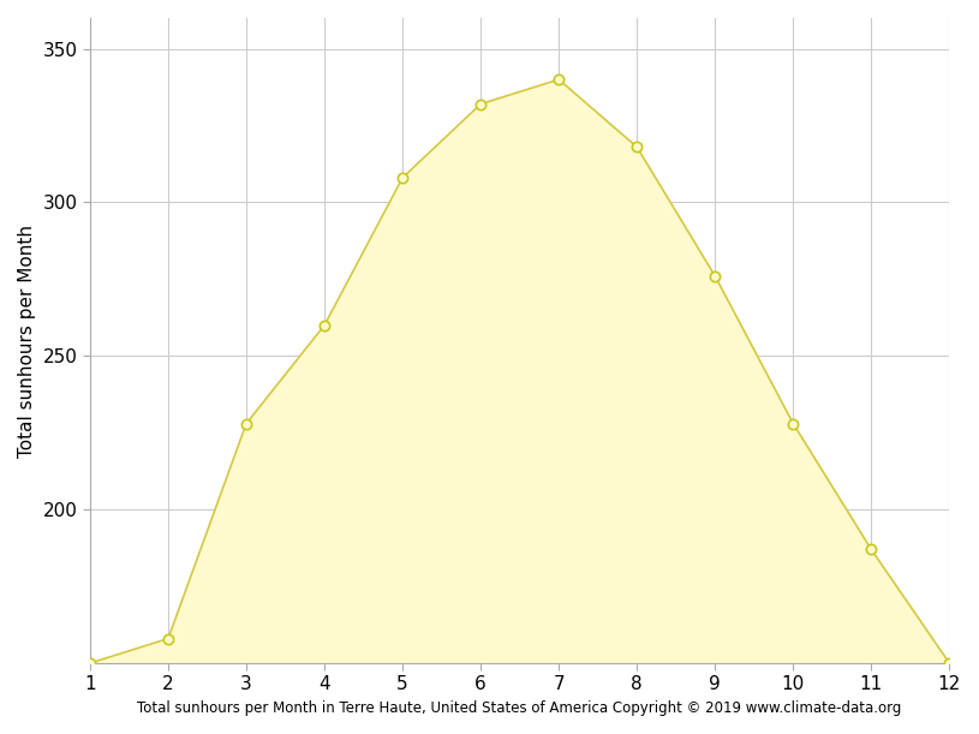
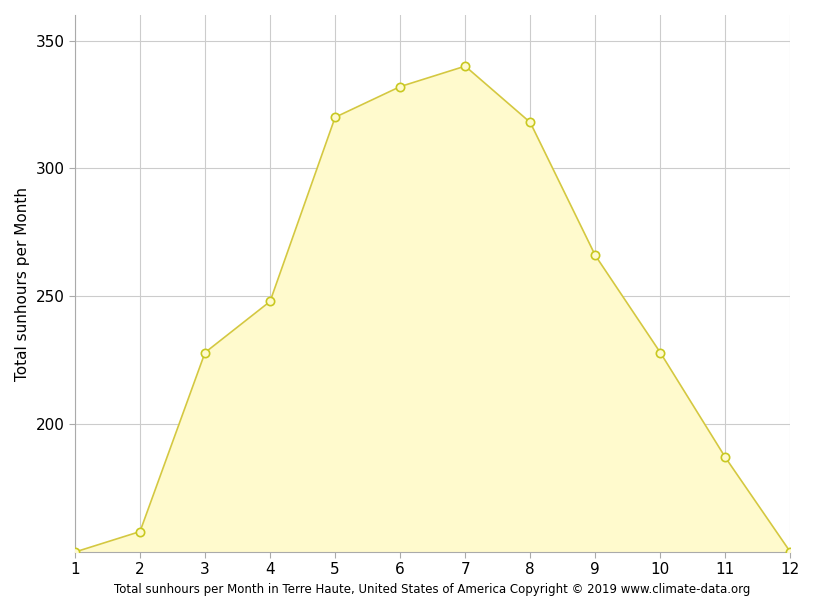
4: 260 -> 248
5: 308 -> 320
9: 276 -> 266
